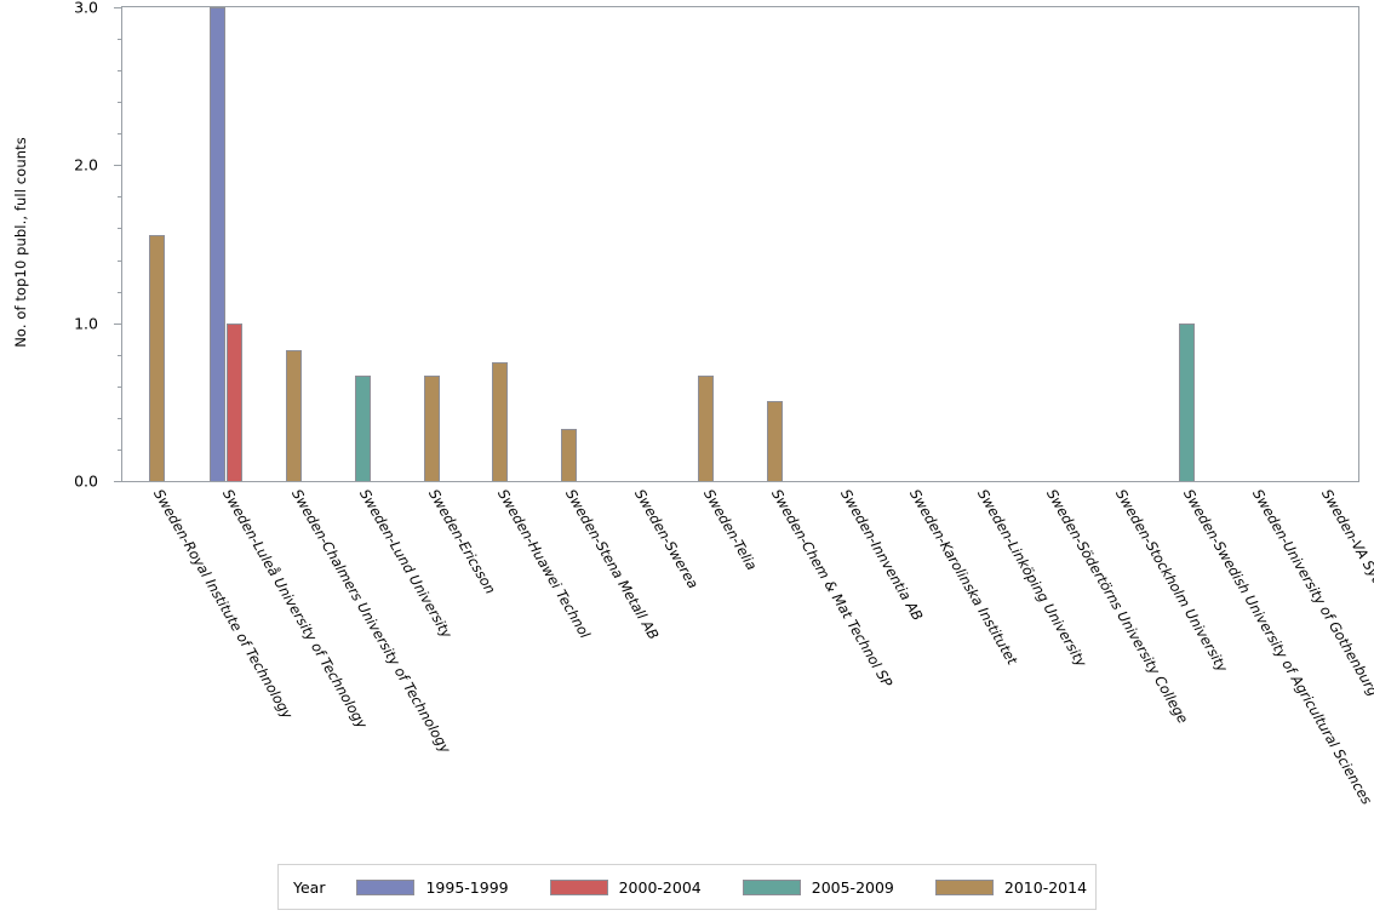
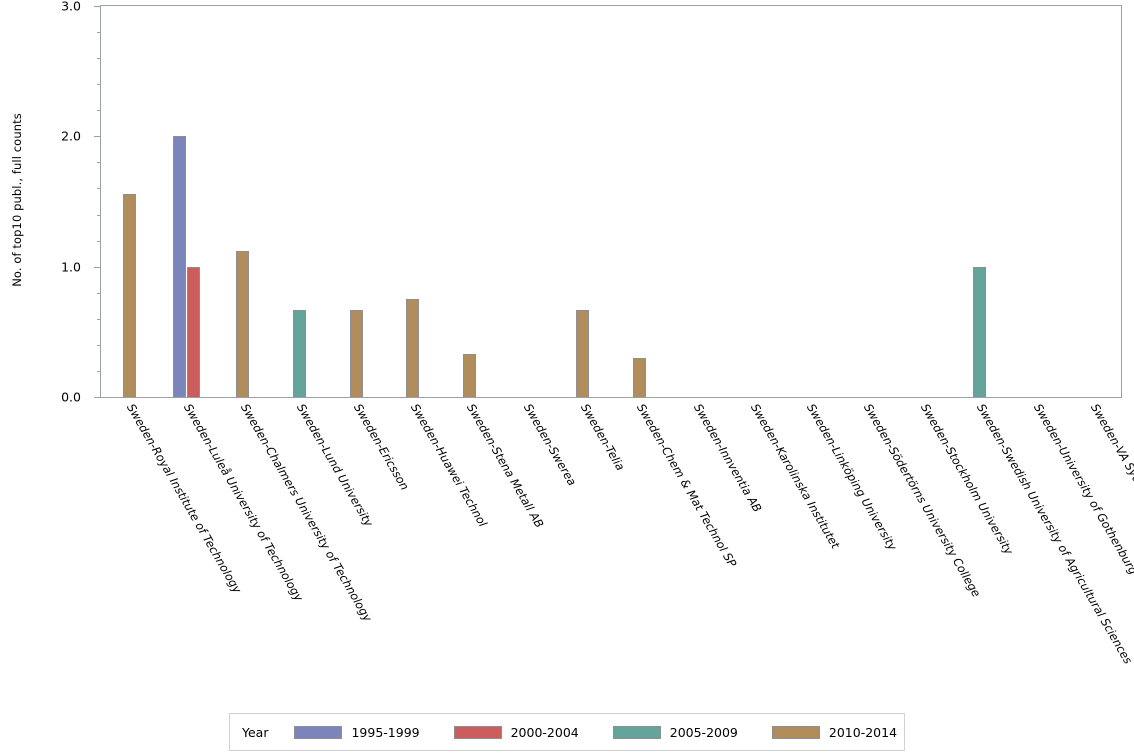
1995-1999/Sweden-Luleå University of Technology: 3 -> 2
2010-2014/Sweden-Chalmers University of Technology: 0.83 -> 1.12
2010-2014/Sweden-Chem & Mat Technol SP: 0.51 -> 0.30
